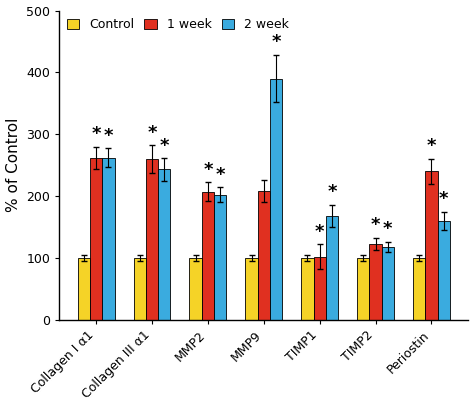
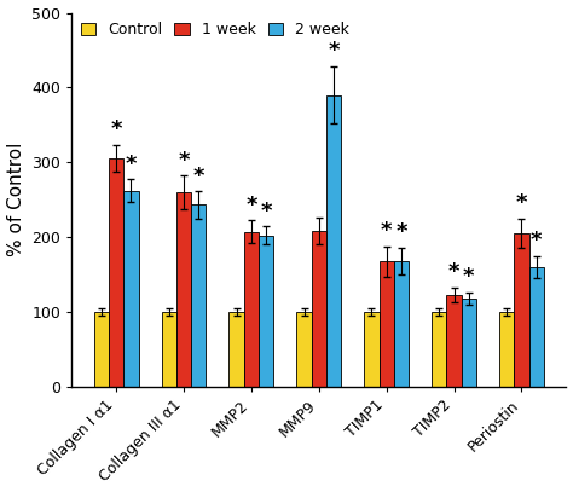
1 week/Collagen I α1: 262 -> 305
1 week/TIMP1: 102 -> 167
1 week/Periostin: 240 -> 205
